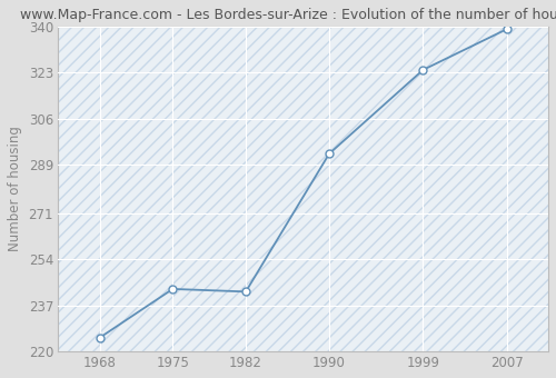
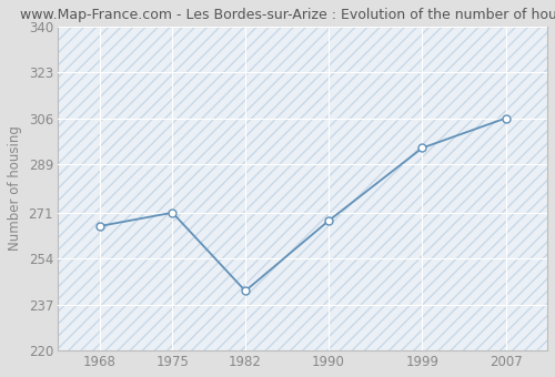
1968: 225 -> 266
1975: 243 -> 271
1990: 293 -> 268
1999: 324 -> 295
2007: 339 -> 306
